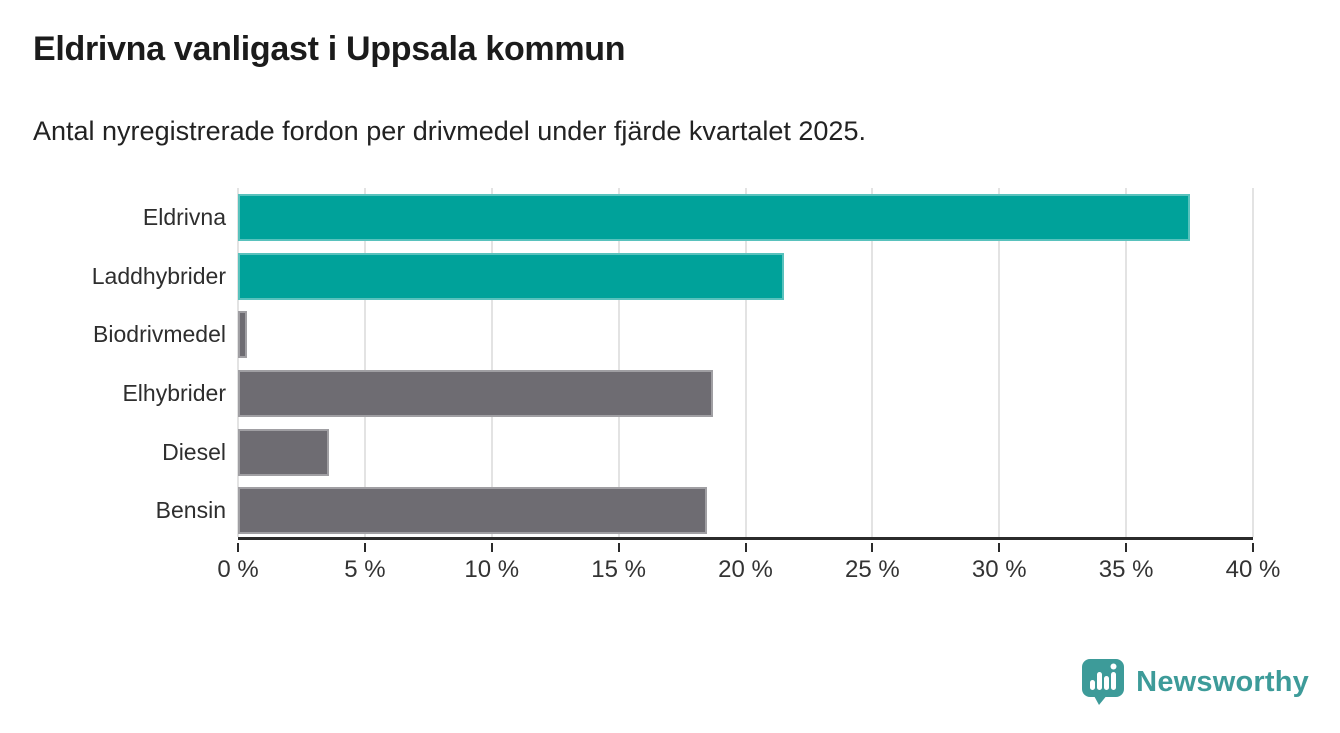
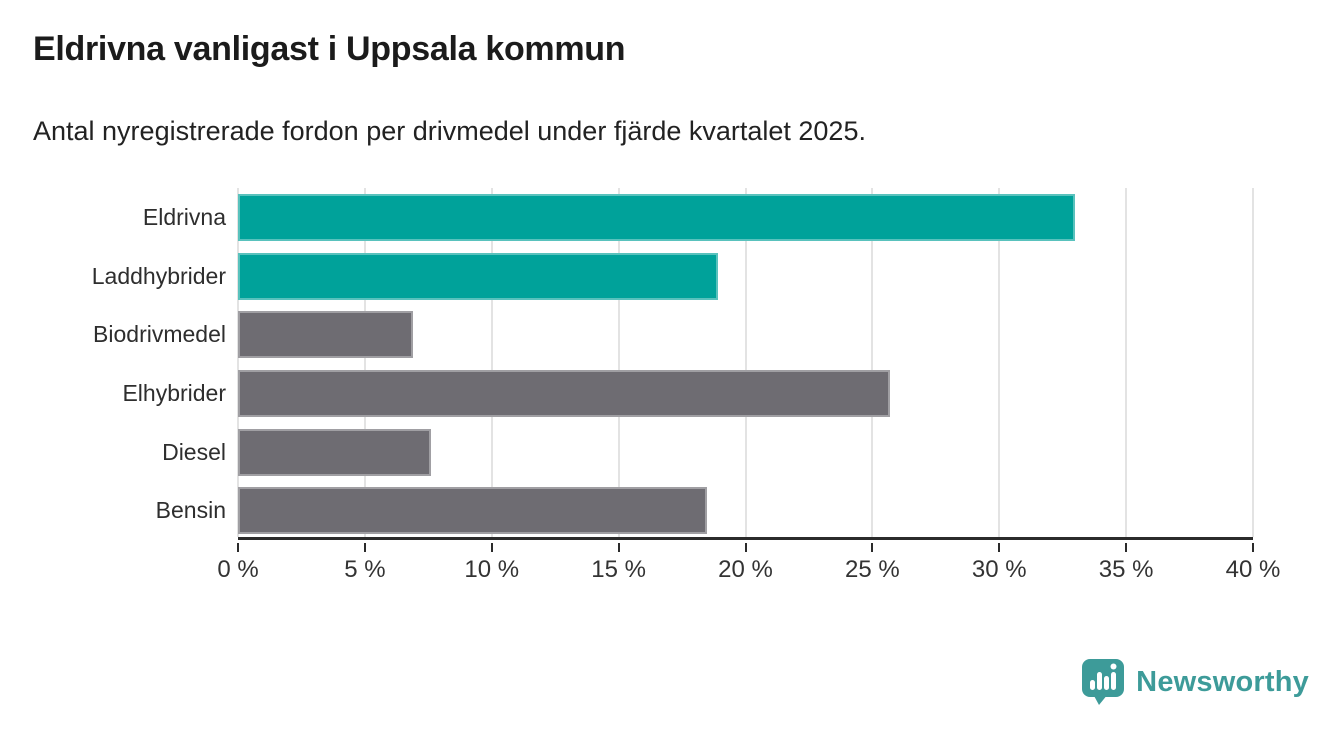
Eldrivna: 37.5% -> 33.0%
Laddhybrider: 21.5% -> 18.9%
Biodrivmedel: 0.3% -> 6.9%
Elhybrider: 18.7% -> 25.7%
Diesel: 3.6% -> 7.6%
